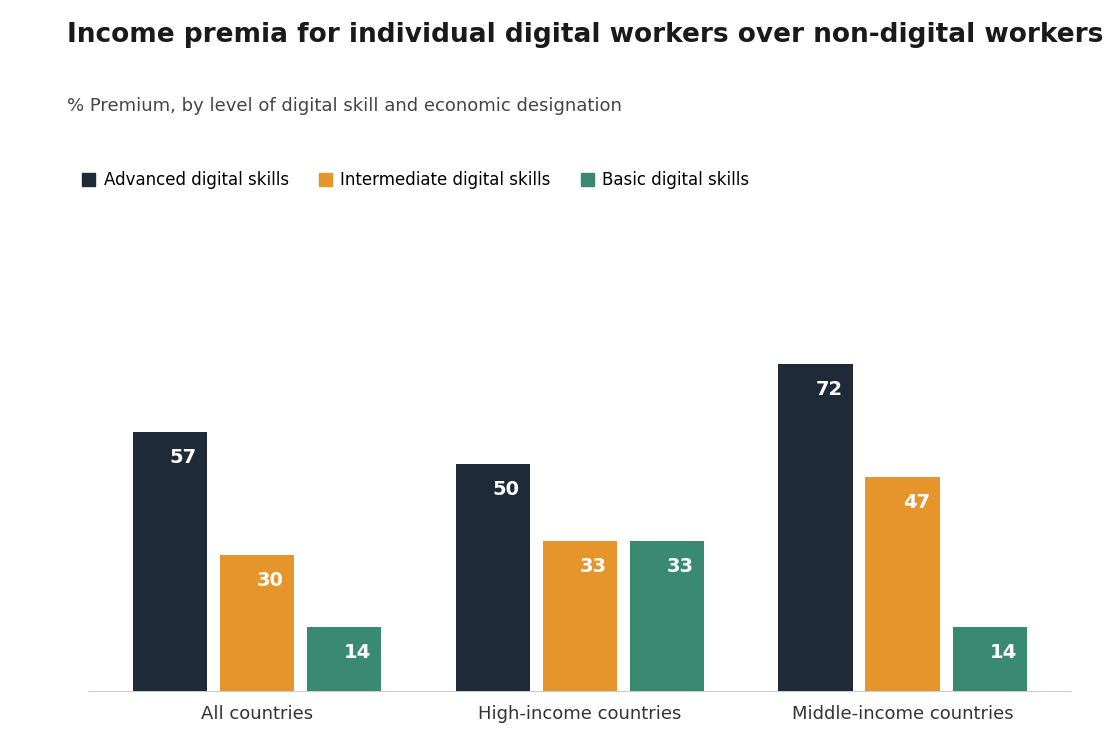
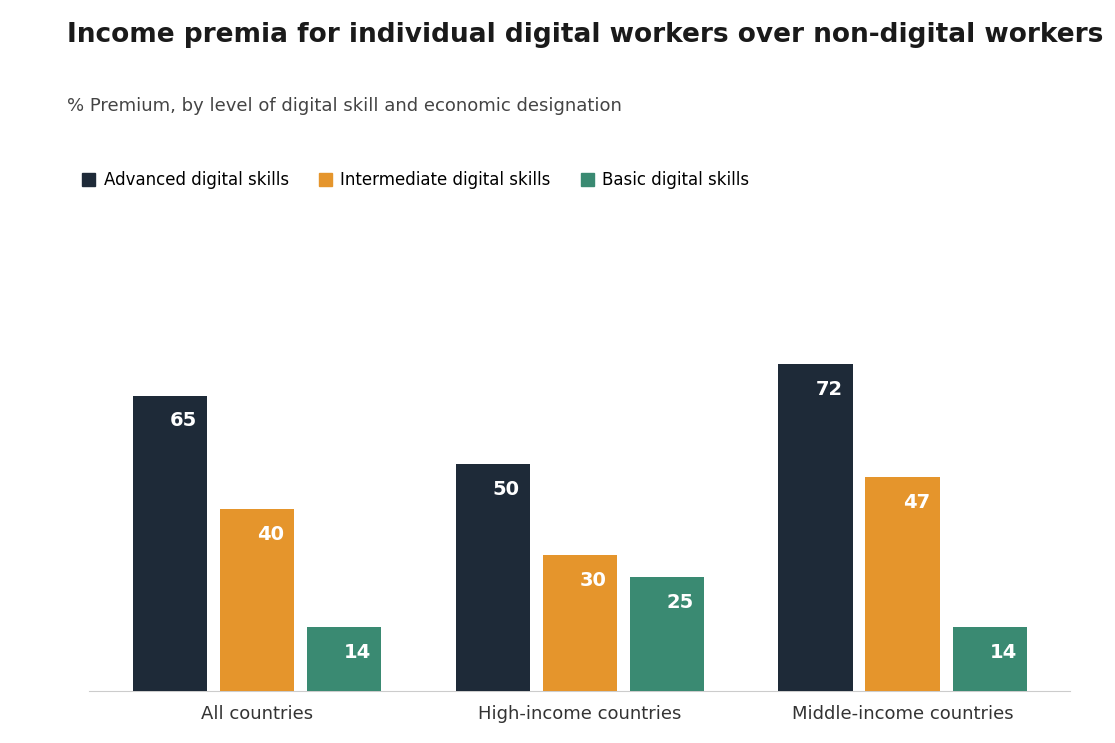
Advanced digital skills/All countries: 57 -> 65
Intermediate digital skills/All countries: 30 -> 40
Intermediate digital skills/High-income countries: 33 -> 30
Basic digital skills/High-income countries: 33 -> 25
